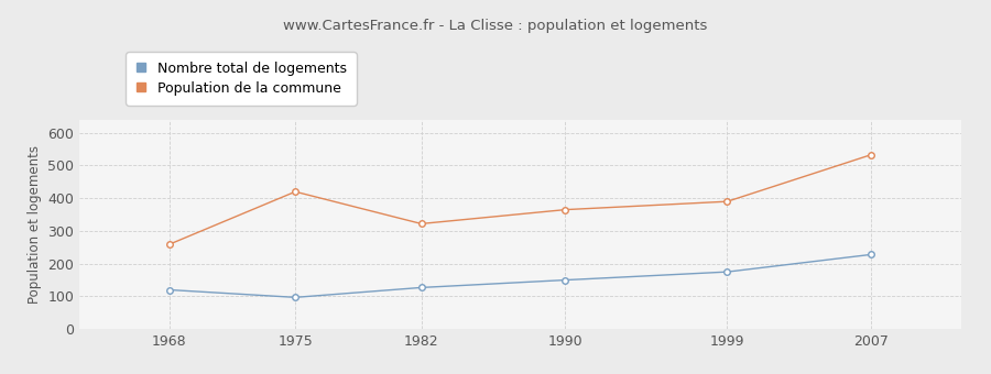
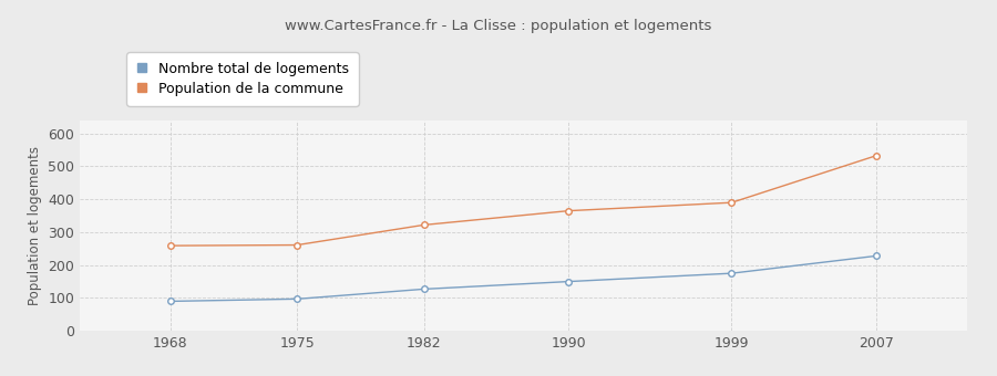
Nombre total de logements/1968: 120 -> 90
Population de la commune/1975: 420 -> 261
